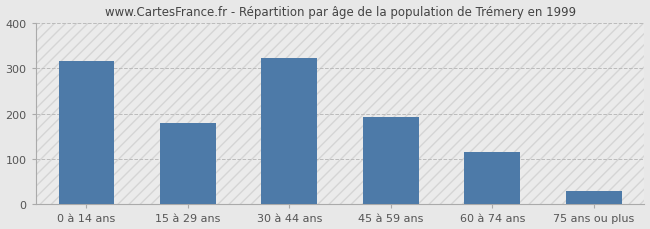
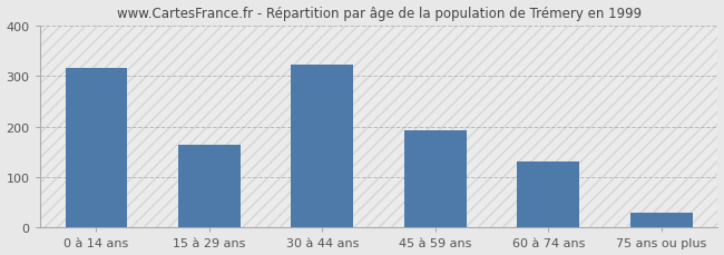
15 à 29 ans: 180 -> 163
60 à 74 ans: 115 -> 130
